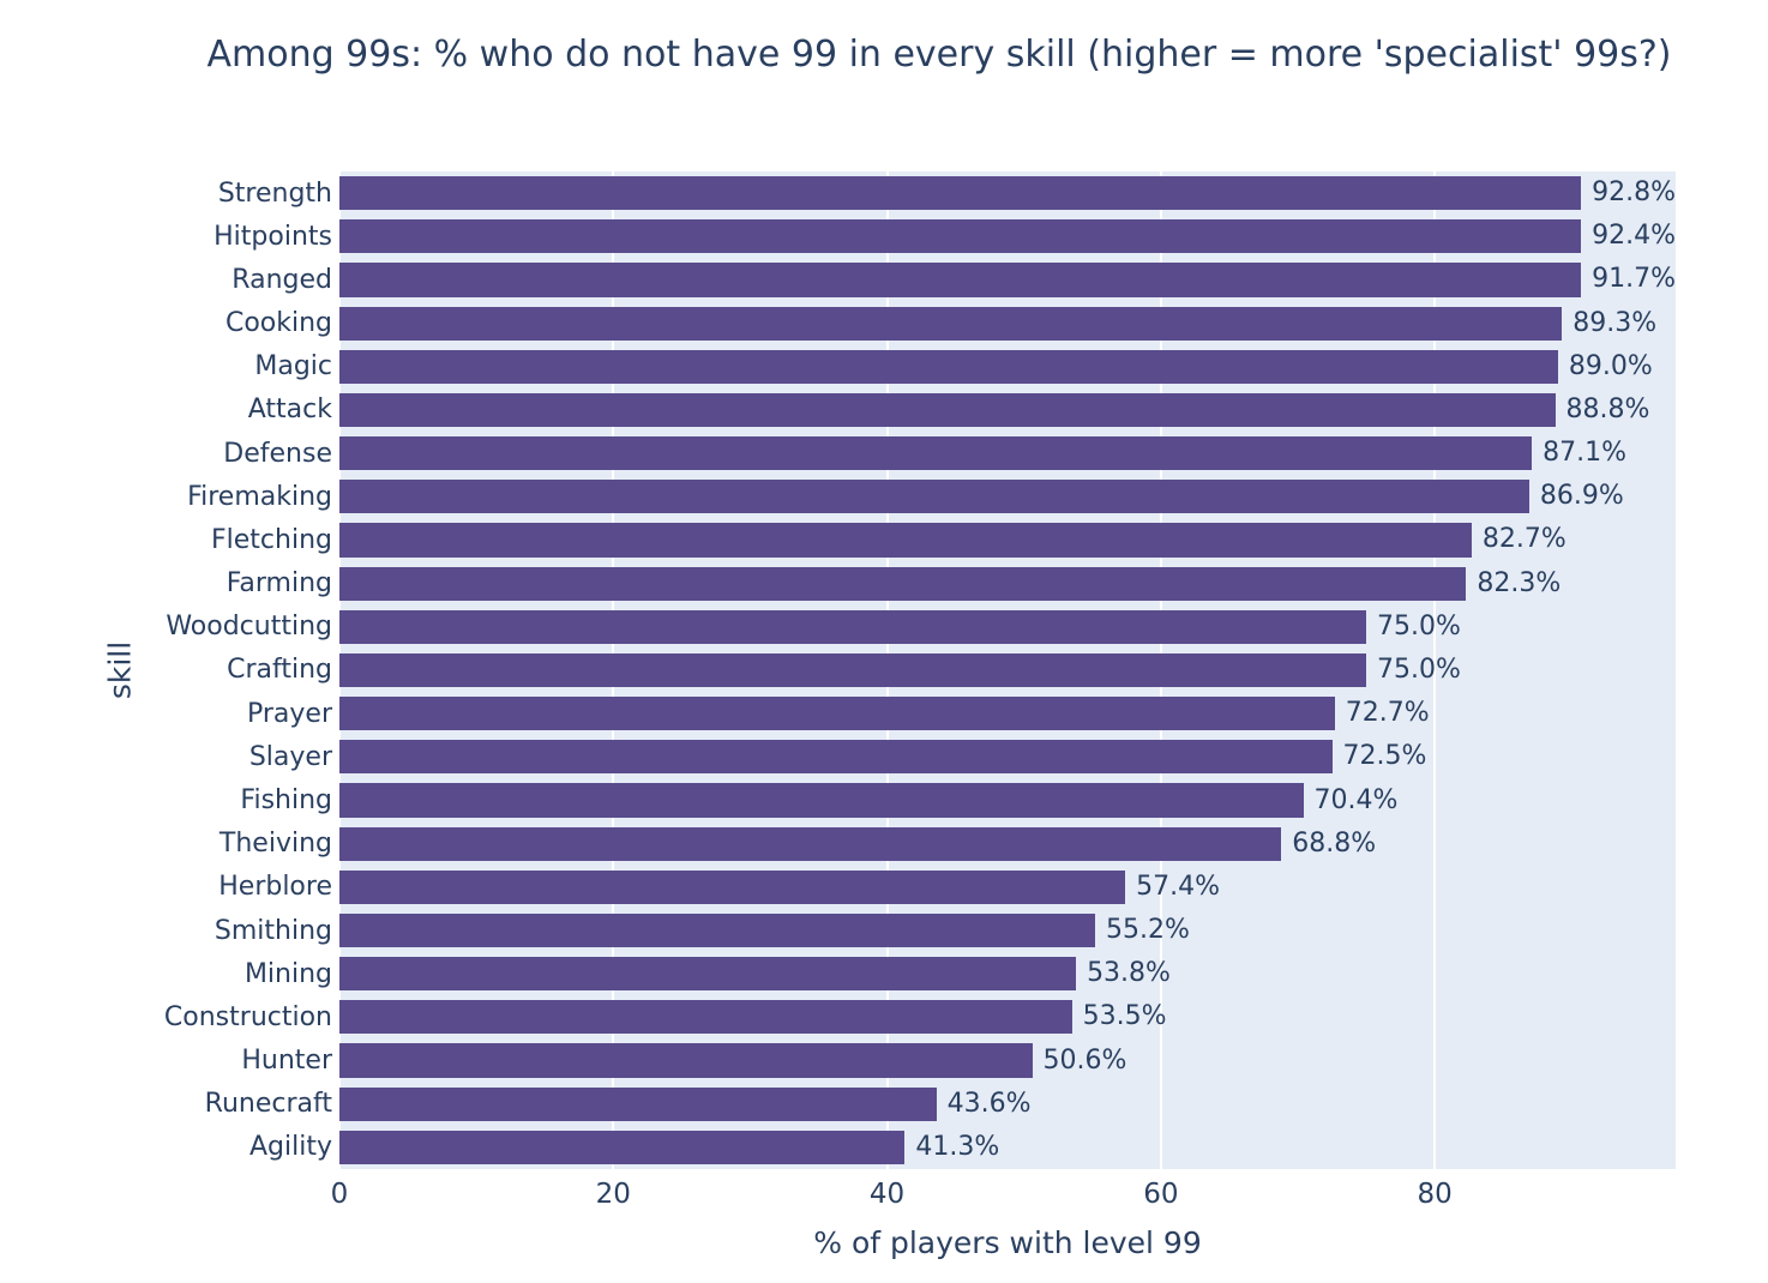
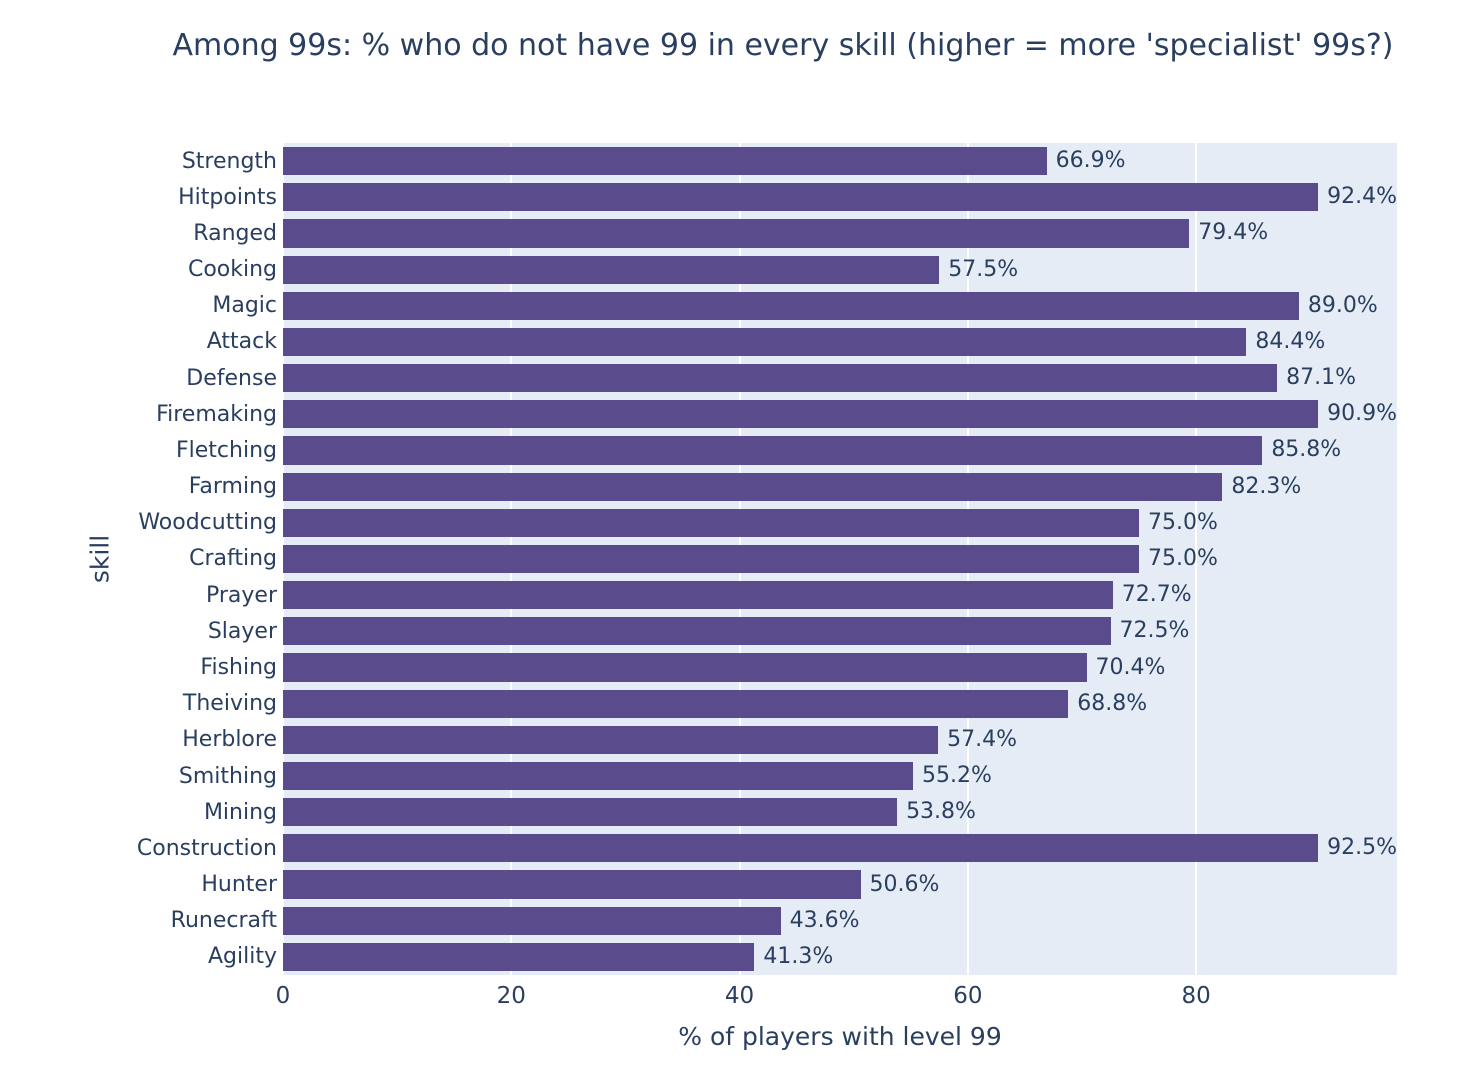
Strength: 92.8% -> 66.9%
Ranged: 91.7% -> 79.4%
Cooking: 89.3% -> 57.5%
Attack: 88.8% -> 84.4%
Firemaking: 86.9% -> 90.9%
Fletching: 82.7% -> 85.8%
Construction: 53.5% -> 92.5%
